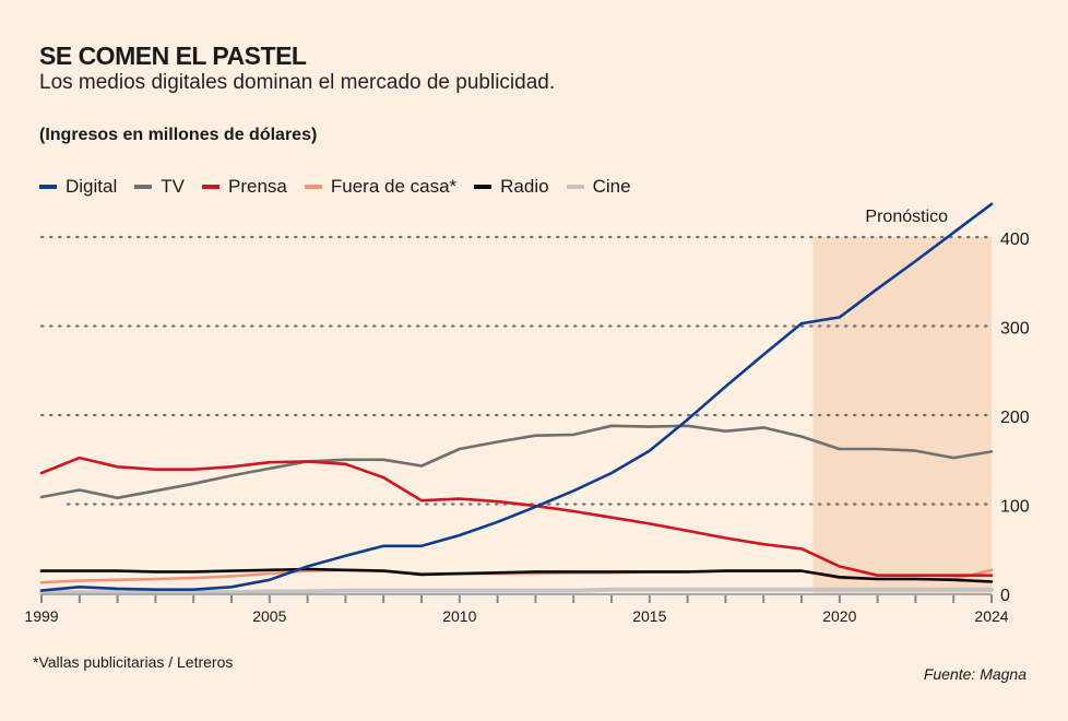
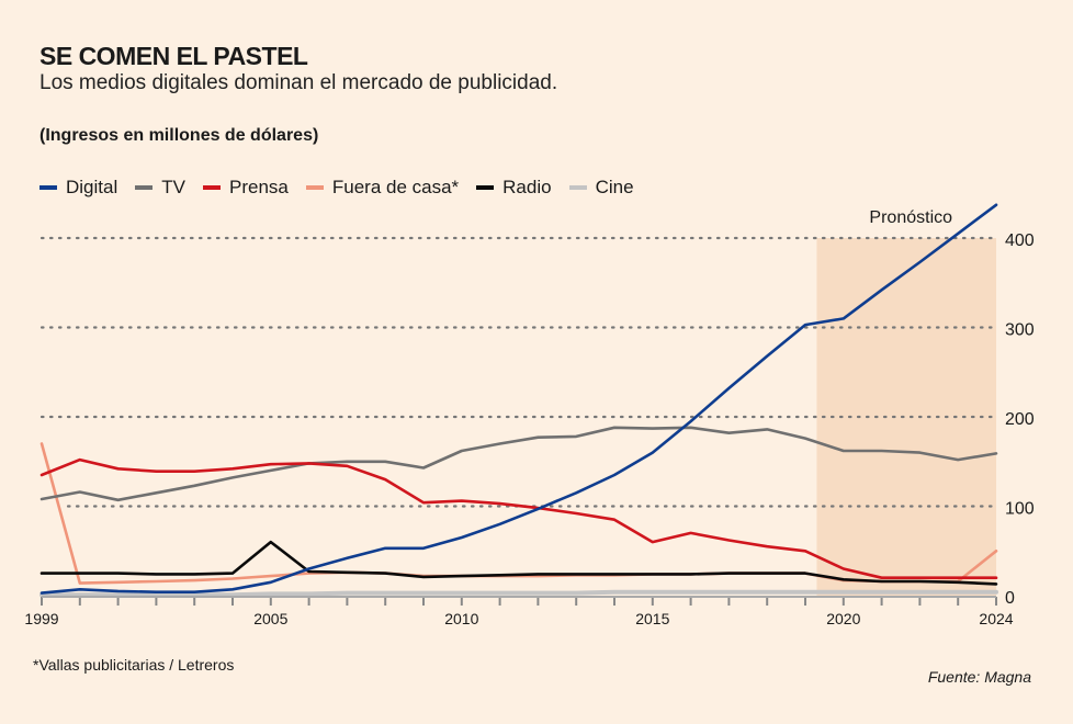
Fuera de casa*/1999: 10 -> 170
Radio/2005: 30 -> 60
Prensa/2015: 80 -> 60
Fuera de casa*/2024: 30 -> 50
